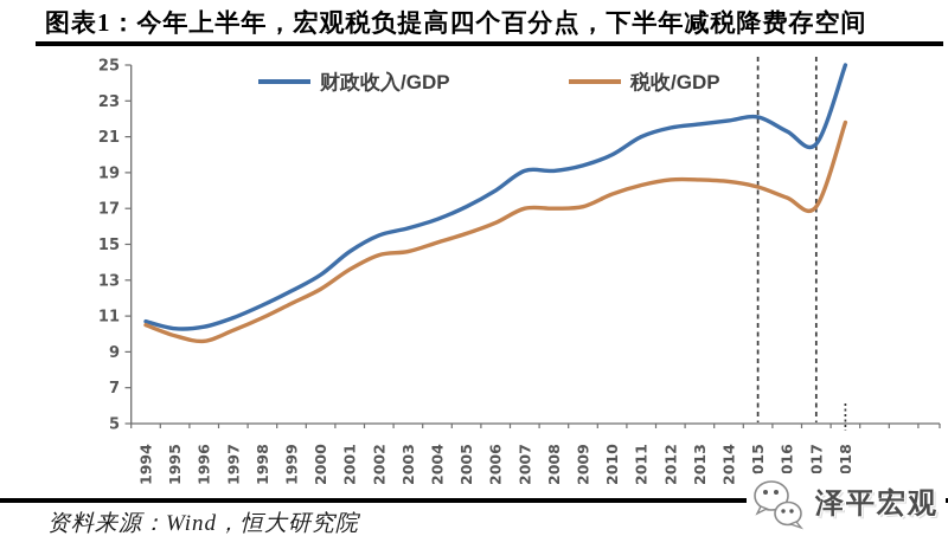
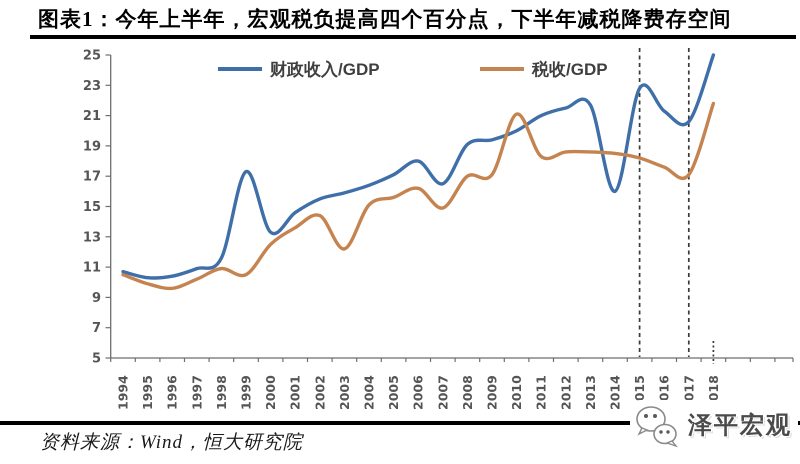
财政收入/GDP/1999: 12.4 -> 17.3
税收/GDP/1999: 11.7 -> 10.5
税收/GDP/2003: 14.6 -> 12.2
财政收入/GDP/2007: 19.1 -> 16.5
税收/GDP/2007: 17.0 -> 14.9
税收/GDP/2010: 17.8 -> 21.1
财政收入/GDP/2014: 21.9 -> 16.0
财政收入/GDP/2015: 22.1 -> 22.8
